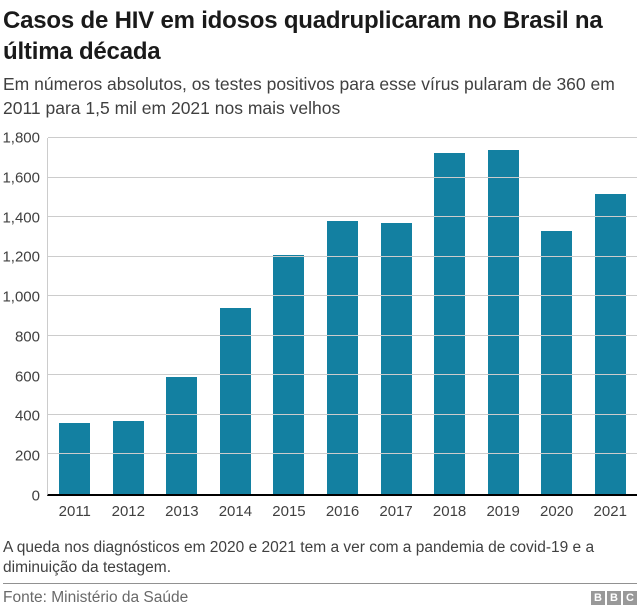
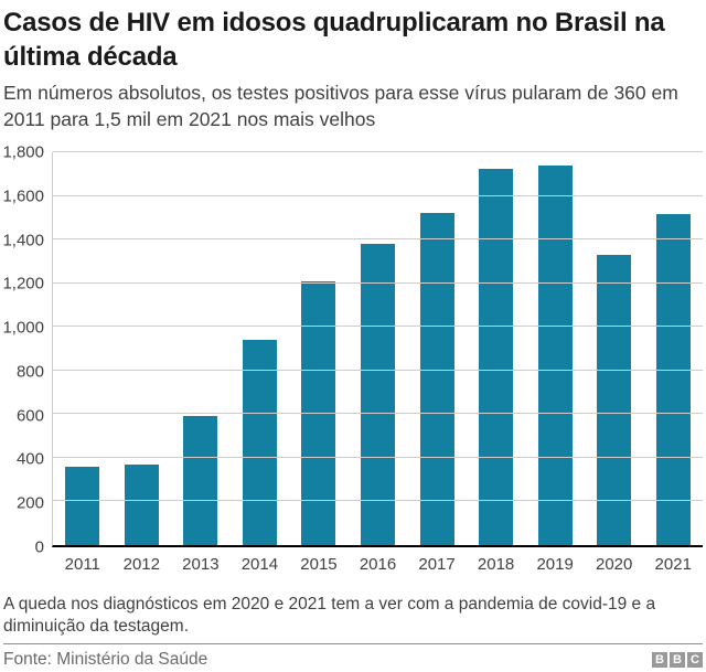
2017: 1370 -> 1520
